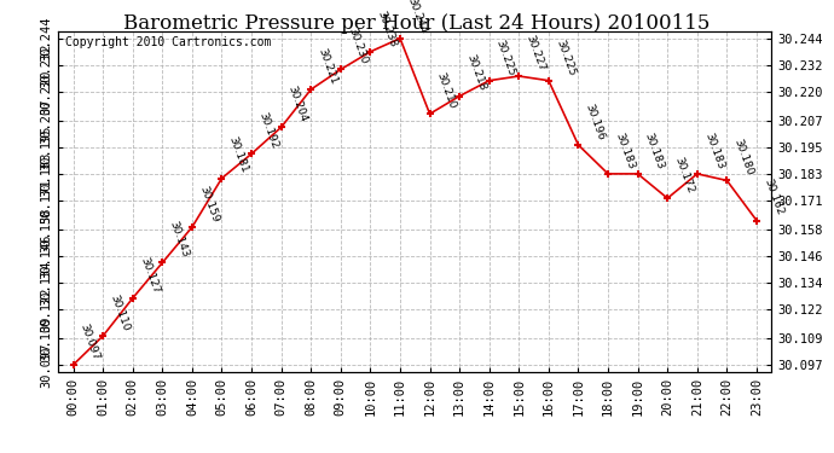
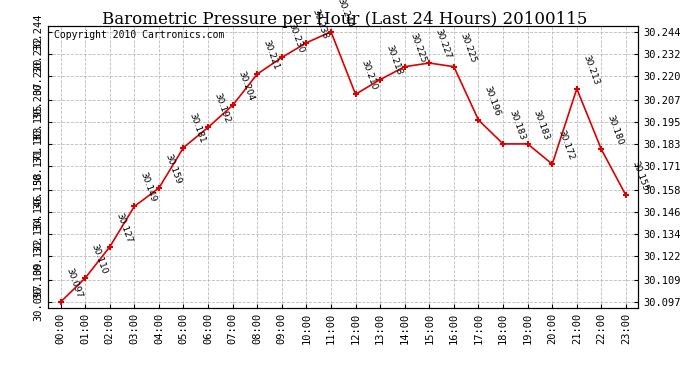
03:00: 30.143 -> 30.149
21:00: 30.183 -> 30.213
23:00: 30.162 -> 30.155
